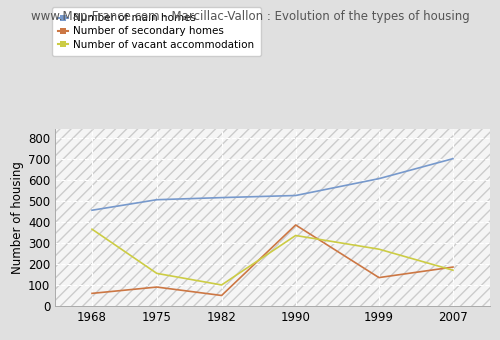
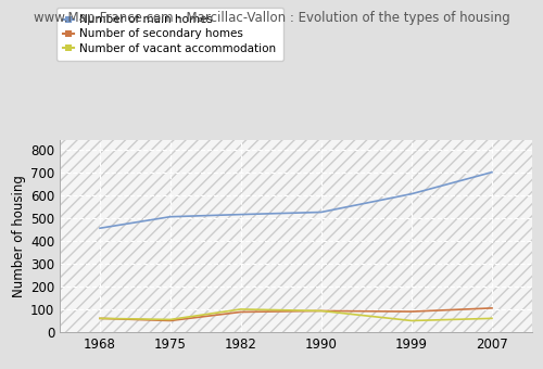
Number of vacant accommodation/1968: 365 -> 60
Number of secondary homes/1975: 90 -> 50
Number of vacant accommodation/1975: 155 -> 55
Number of secondary homes/1982: 50 -> 88
Number of secondary homes/1990: 385 -> 93
Number of vacant accommodation/1990: 335 -> 93
Number of secondary homes/1999: 135 -> 90
Number of vacant accommodation/1999: 270 -> 50
Number of secondary homes/2007: 185 -> 105
Number of vacant accommodation/2007: 170 -> 60
